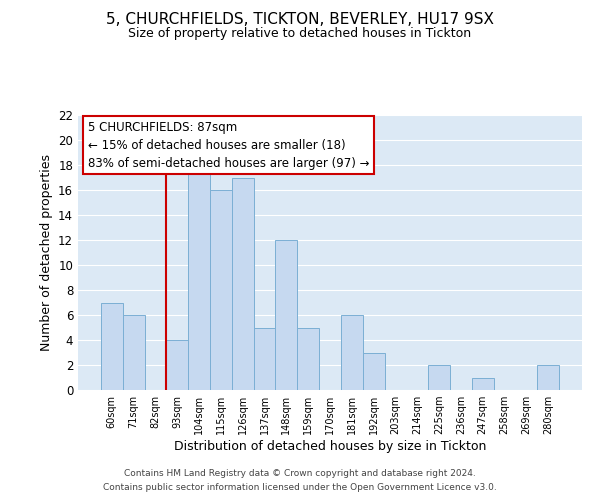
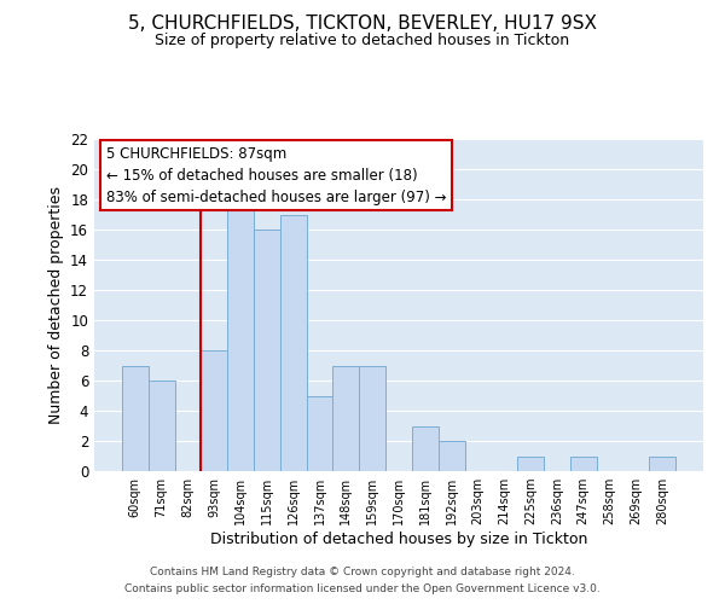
93sqm: 4 -> 8
148sqm: 12 -> 7
159sqm: 5 -> 7
181sqm: 6 -> 3
192sqm: 3 -> 2
225sqm: 2 -> 1
280sqm: 2 -> 1
